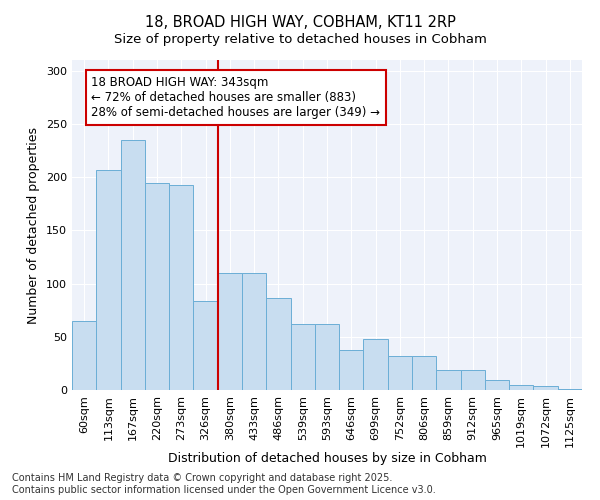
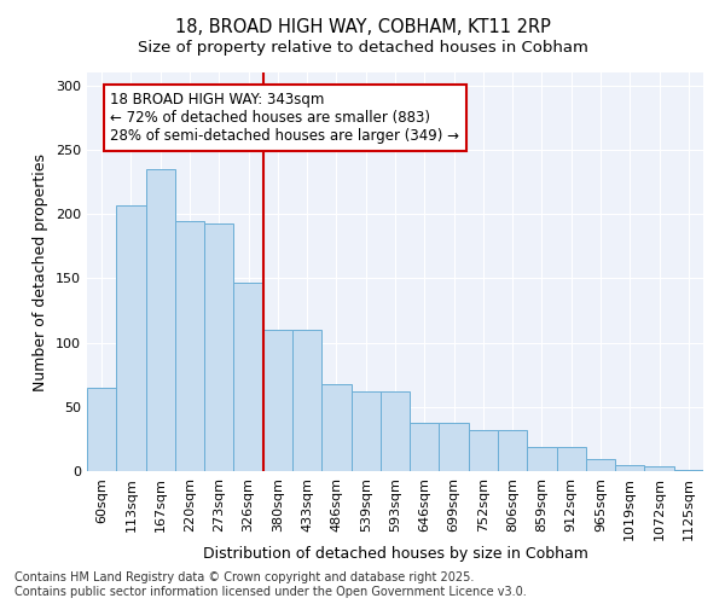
326sqm: 84 -> 147
486sqm: 86 -> 68
699sqm: 48 -> 38
